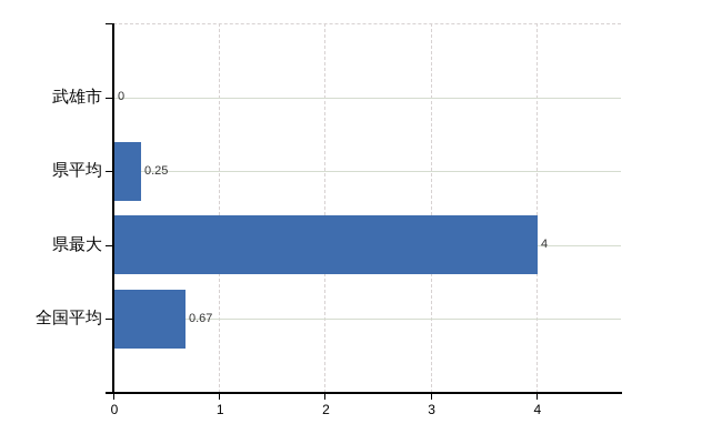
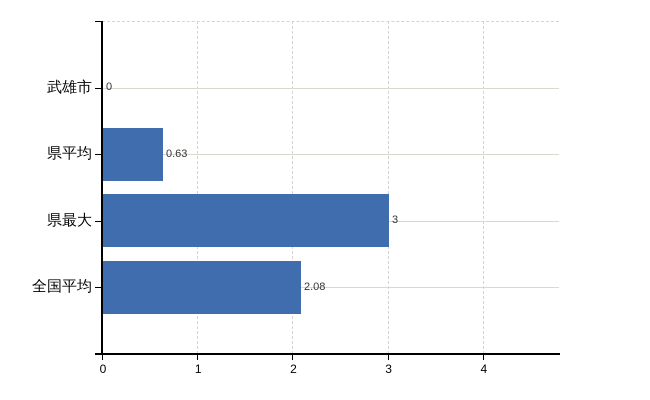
県平均: 0.25 -> 0.63
県最大: 4 -> 3
全国平均: 0.67 -> 2.08
